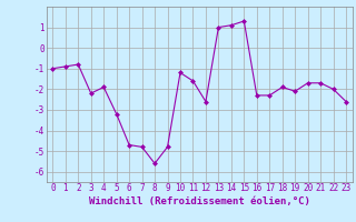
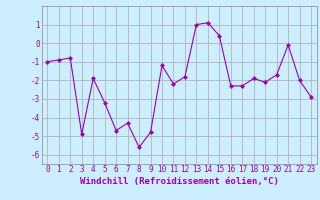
3: -2.2 -> -4.9
7: -4.8 -> -4.3
11: -1.6 -> -2.2
12: -2.6 -> -1.8
15: 1.3 -> 0.4
21: -1.7 -> -0.1
23: -2.6 -> -2.9
